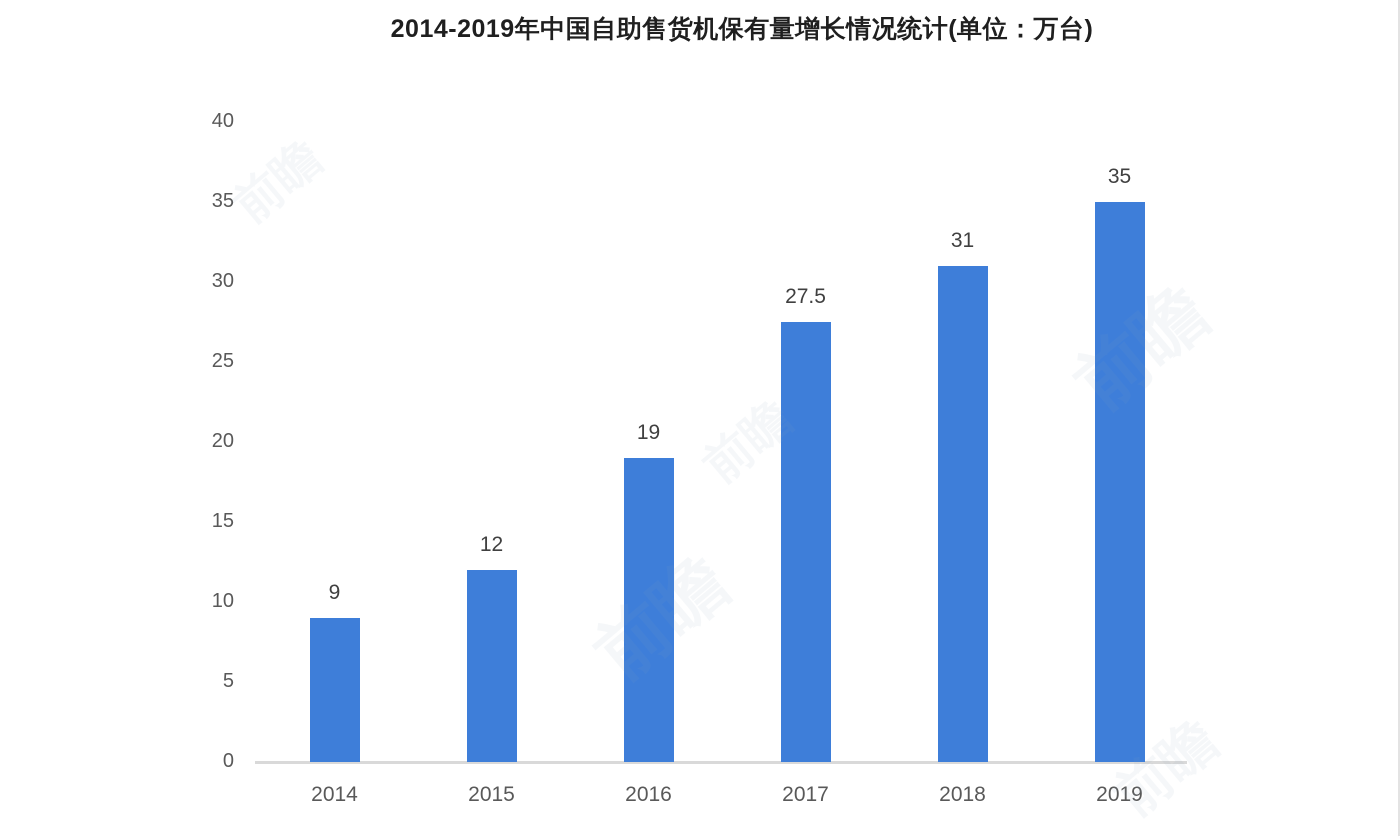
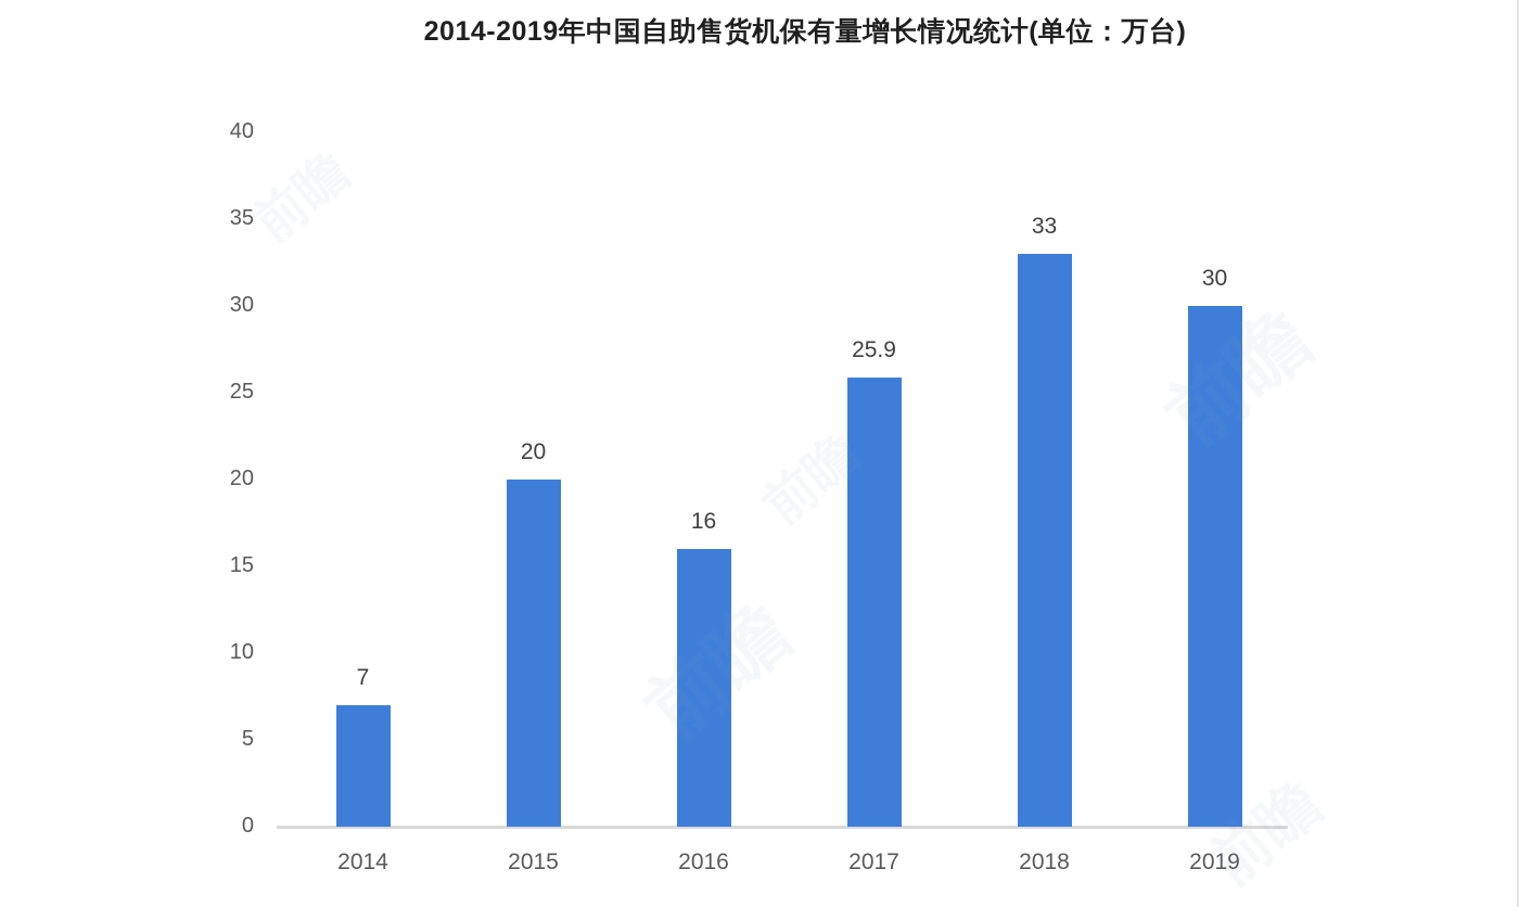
2014: 9 -> 7
2015: 12 -> 20
2016: 19 -> 16
2017: 27.5 -> 25.9
2018: 31 -> 33
2019: 35 -> 30
